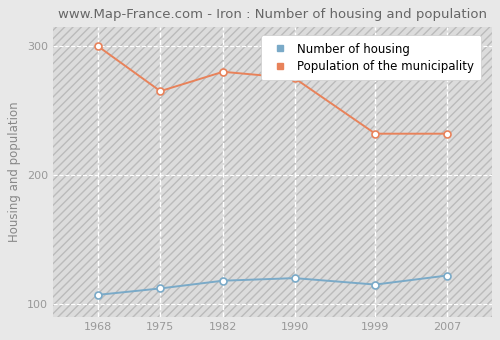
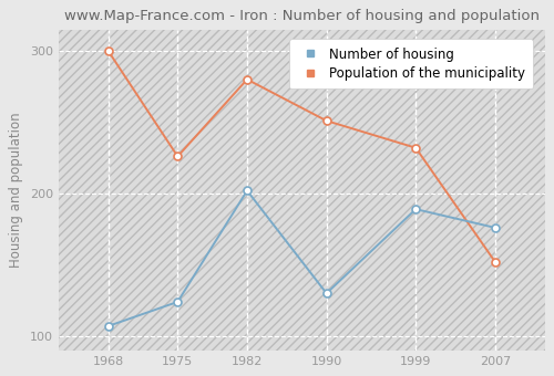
Number of housing/1975: 112 -> 124
Population of the municipality/1975: 265 -> 226
Number of housing/1982: 118 -> 202
Number of housing/1990: 120 -> 130
Population of the municipality/1990: 275 -> 251
Number of housing/1999: 115 -> 189
Number of housing/2007: 122 -> 176
Population of the municipality/2007: 232 -> 152
